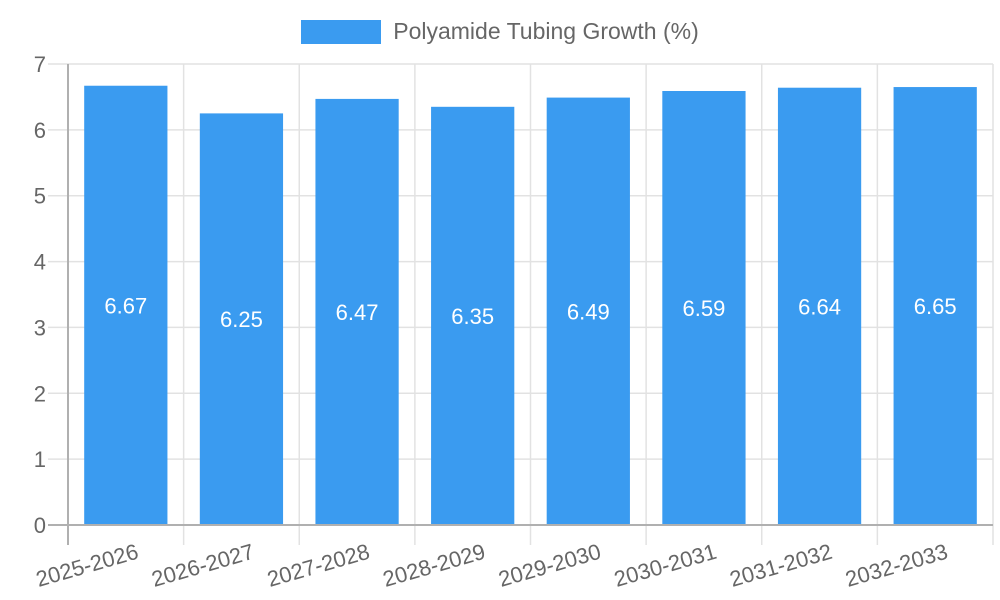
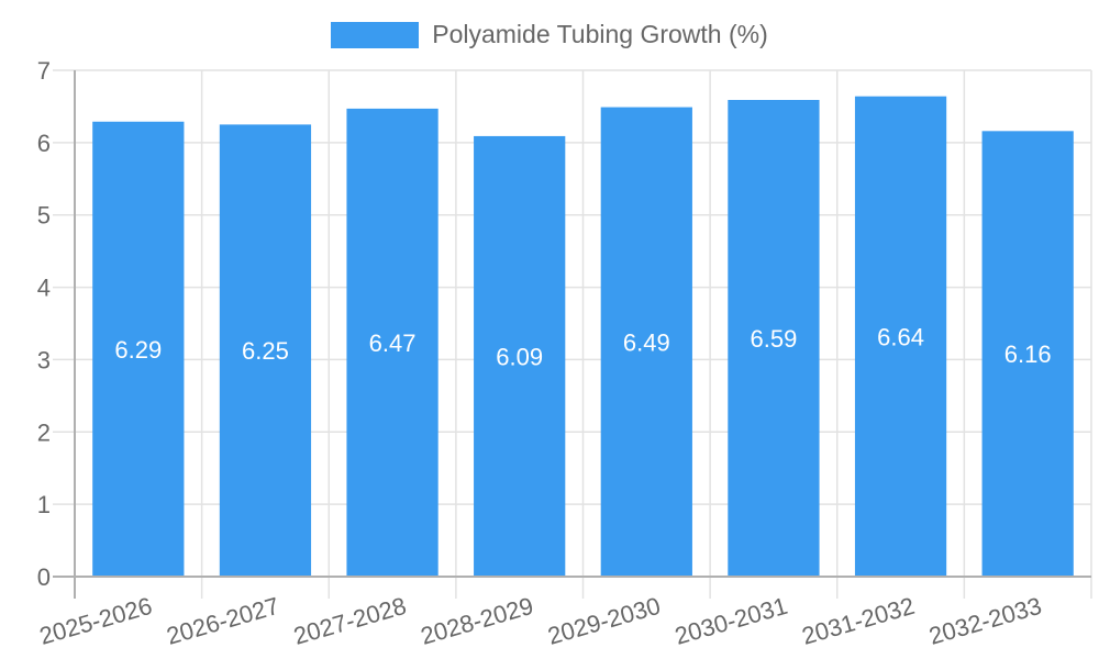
2025-2026: 6.67 -> 6.29
2028-2029: 6.35 -> 6.09
2032-2033: 6.65 -> 6.16
